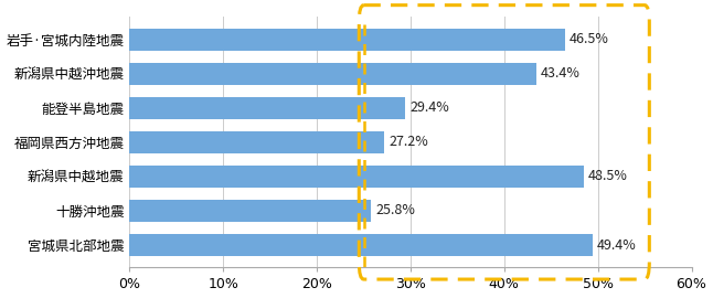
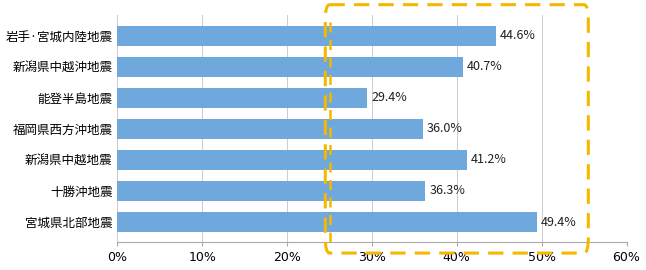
岩手·宮城内陸地震: 46.5% -> 44.6%
新潟県中越沖地震: 43.4% -> 40.7%
福岡県西方沖地震: 27.2% -> 36.0%
新潟県中越地震: 48.5% -> 41.2%
十勝沖地震: 25.8% -> 36.3%
